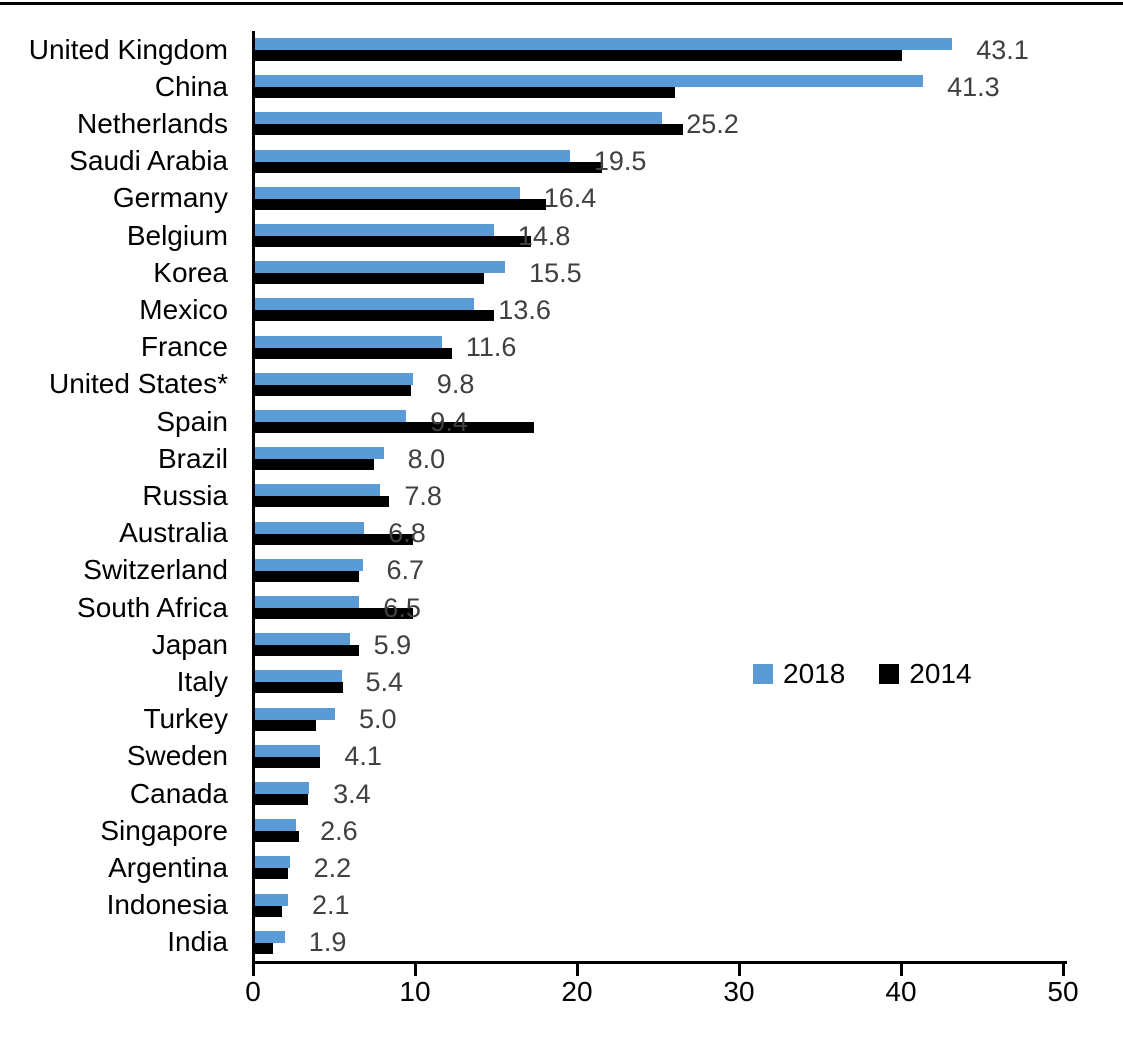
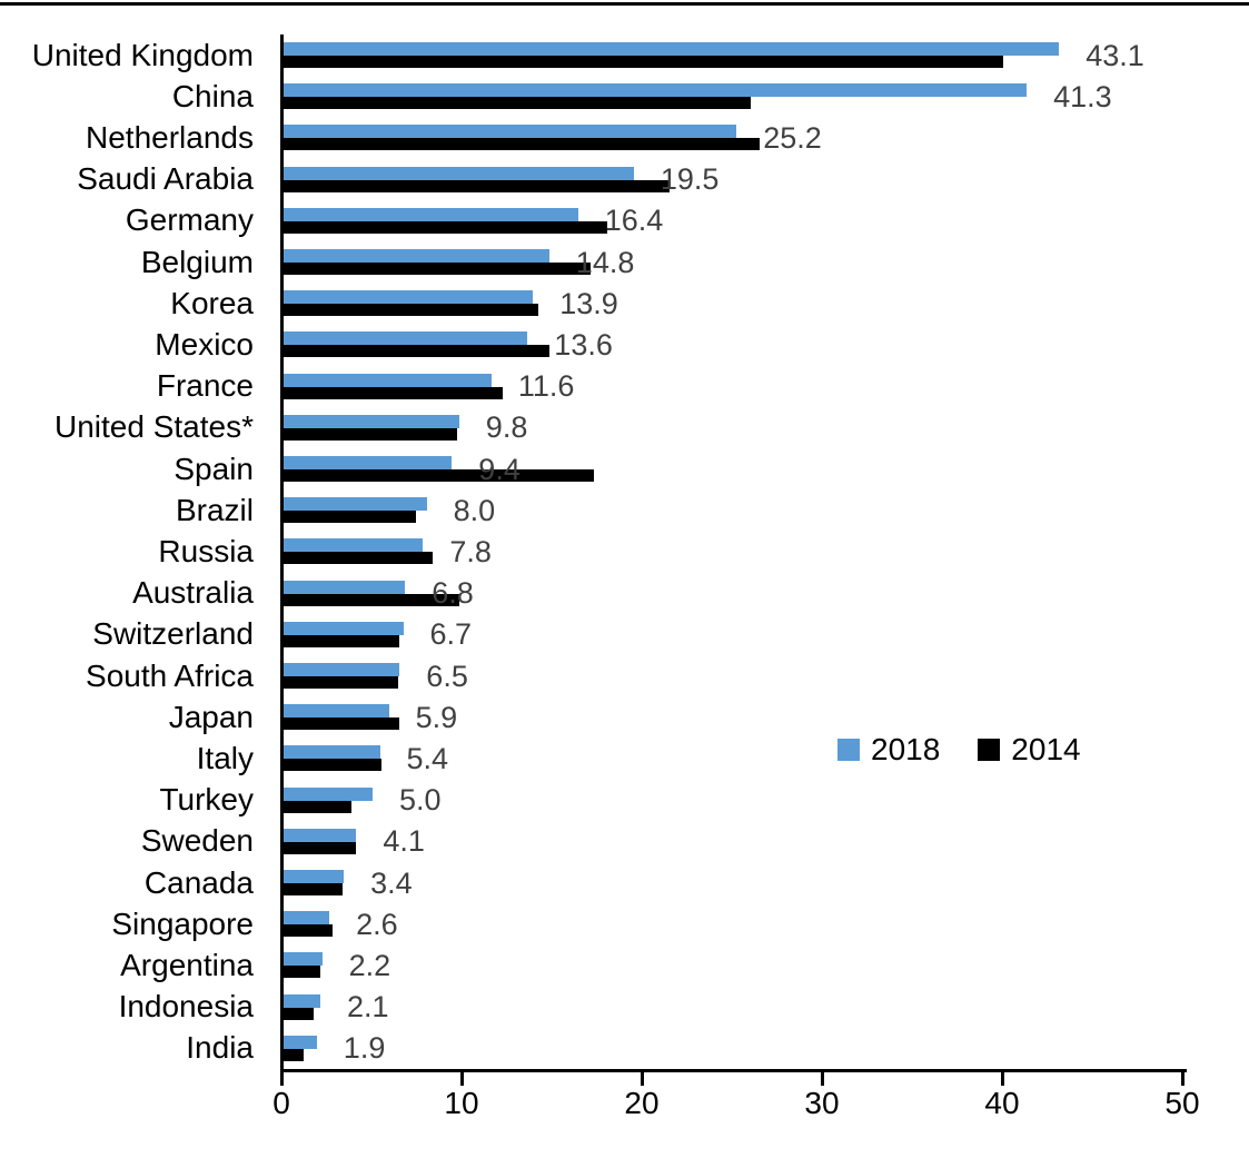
2018/Korea: 15.5 -> 13.9
2014/South Africa: 9.8 -> 6.4
